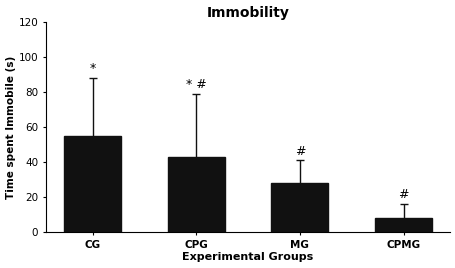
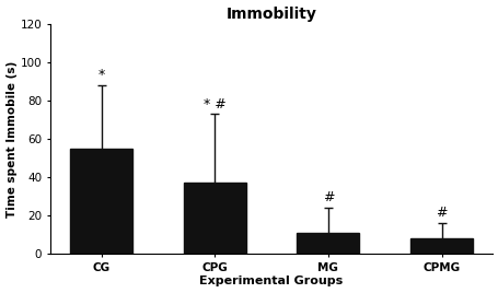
CPG: 43 -> 37
MG: 28 -> 11
